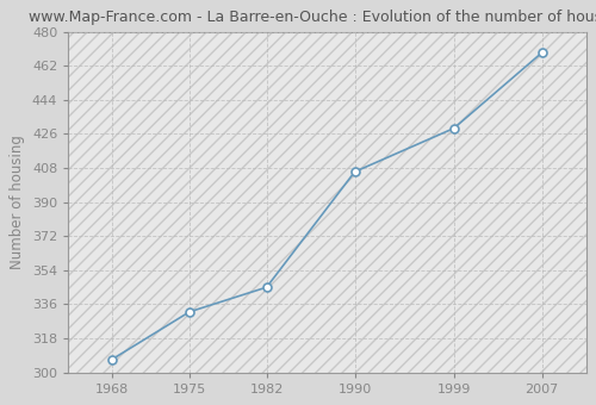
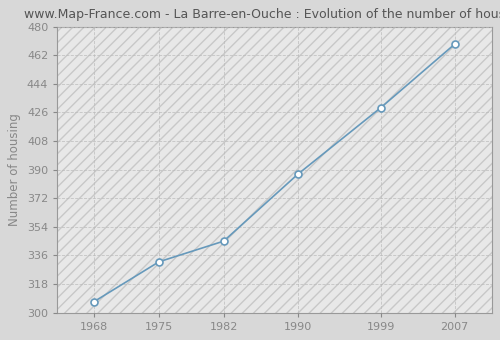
1990: 406 -> 387
